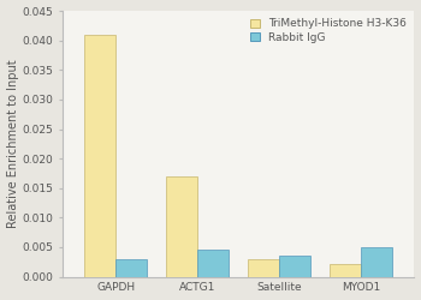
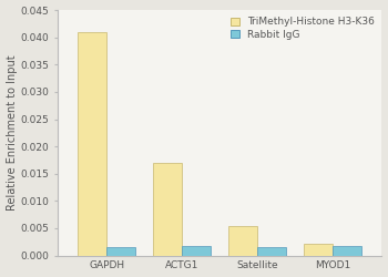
Rabbit IgG/GAPDH: 0.0030 -> 0.0016
Rabbit IgG/ACTG1: 0.0045 -> 0.0018
TriMethyl-Histone H3-K36/Satellite: 0.0030 -> 0.0053
Rabbit IgG/Satellite: 0.0035 -> 0.0016
Rabbit IgG/MYOD1: 0.0050 -> 0.0018
